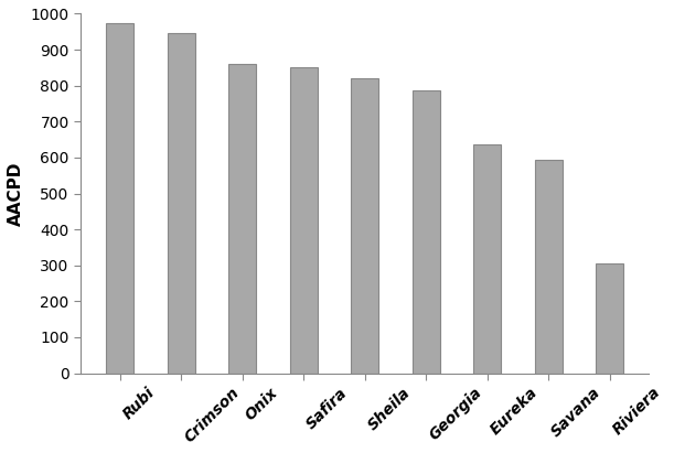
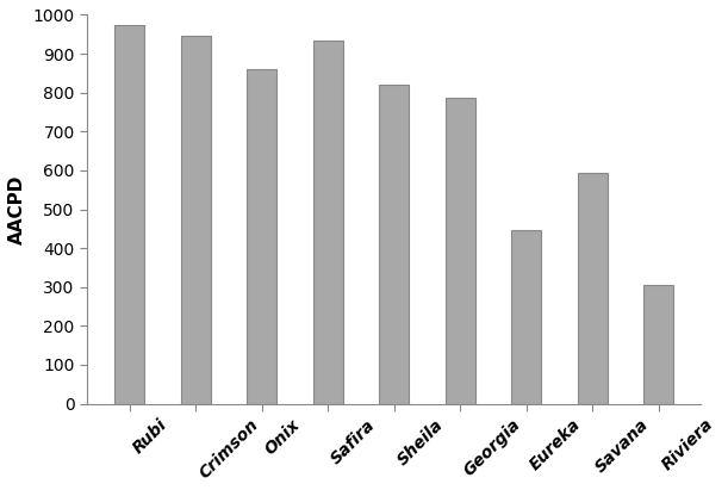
Safira: 850 -> 935
Eureka: 638 -> 445
